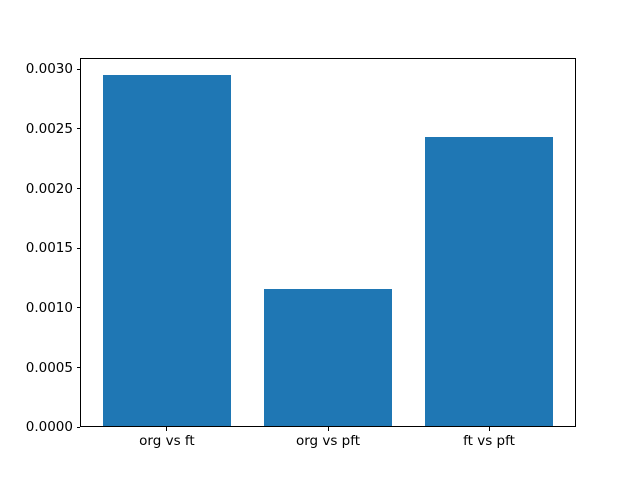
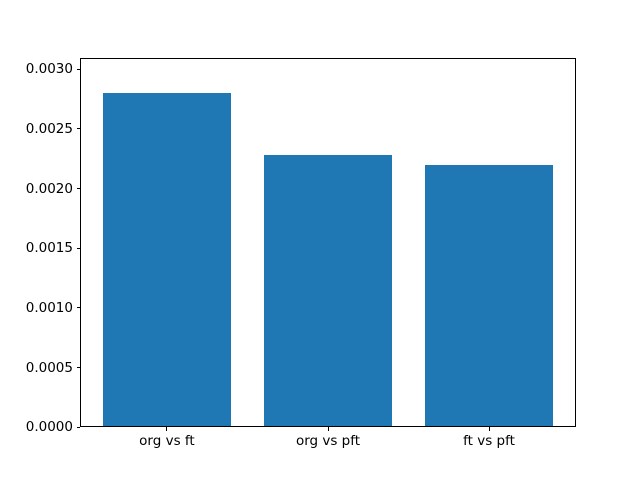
org vs ft: 0.00295 -> 0.00280
org vs pft: 0.00116 -> 0.00228
ft vs pft: 0.00243 -> 0.00220
